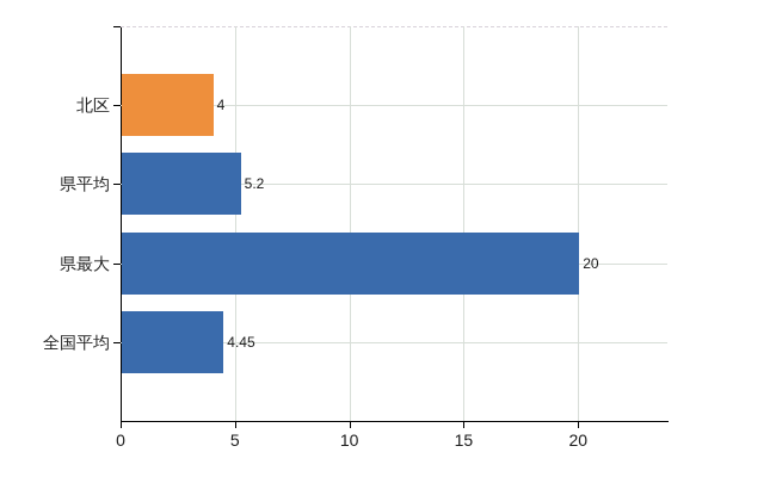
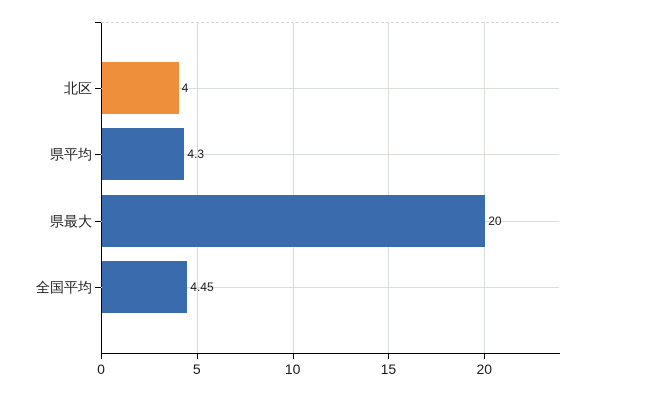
県平均: 5.2 -> 4.3
